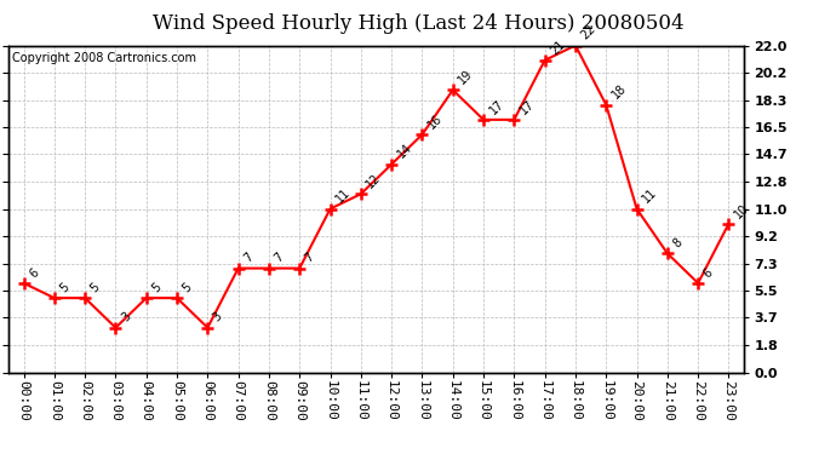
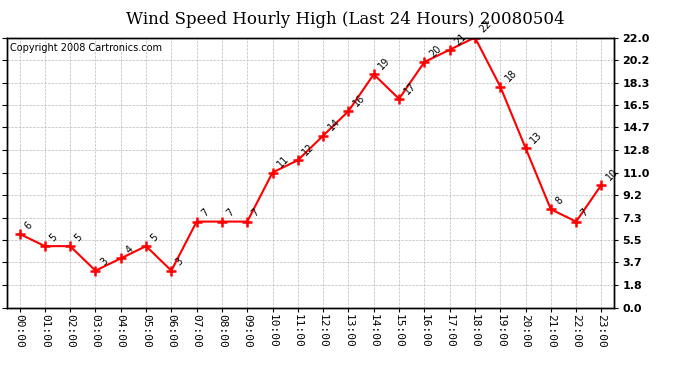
04:00: 5 -> 4
16:00: 17 -> 20
20:00: 11 -> 13
22:00: 6 -> 7
